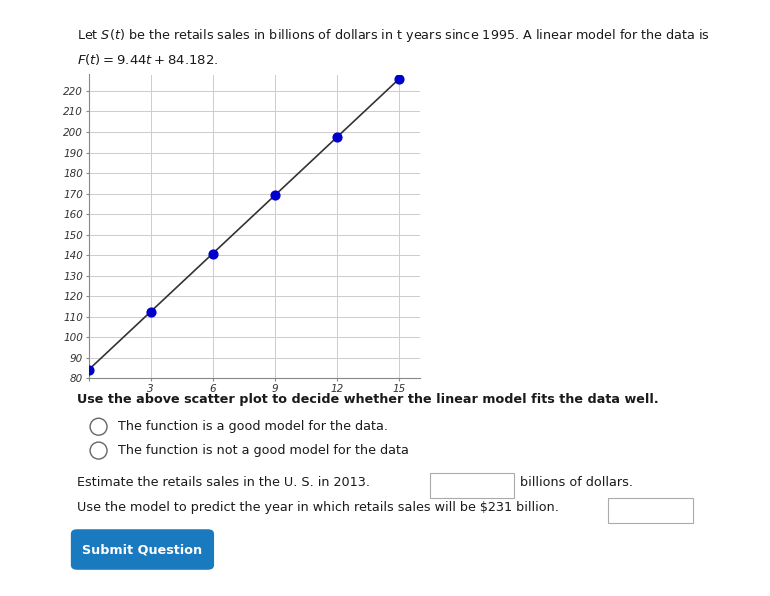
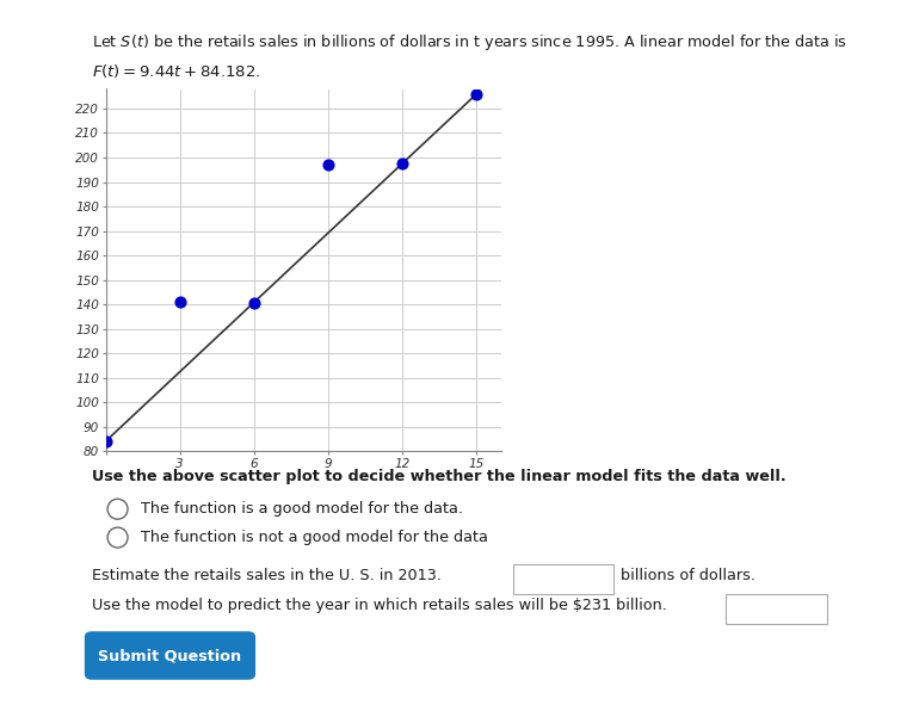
3: 112.5 -> 141.0
9: 169.1 -> 197.0
